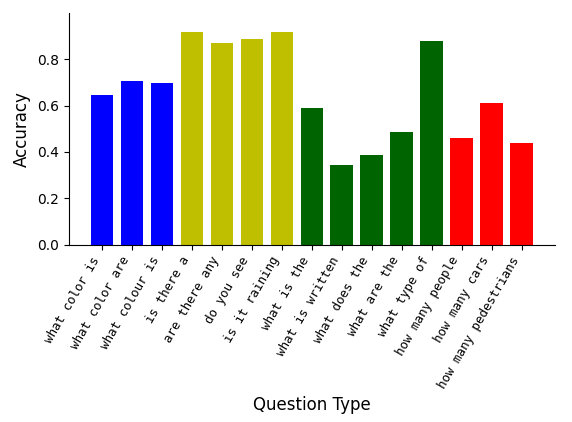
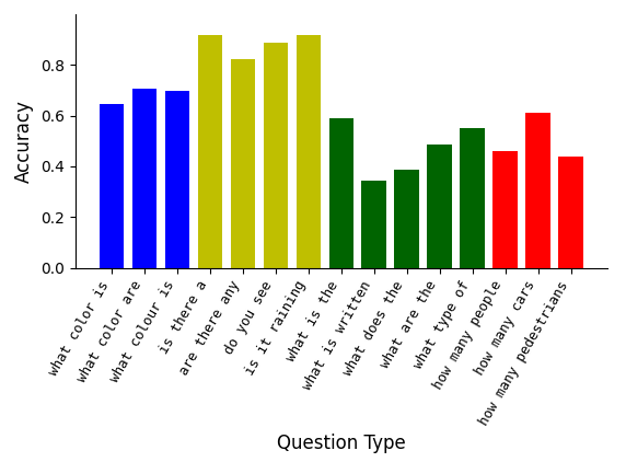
are there any: 0.870 -> 0.820
what type of: 0.880 -> 0.550
